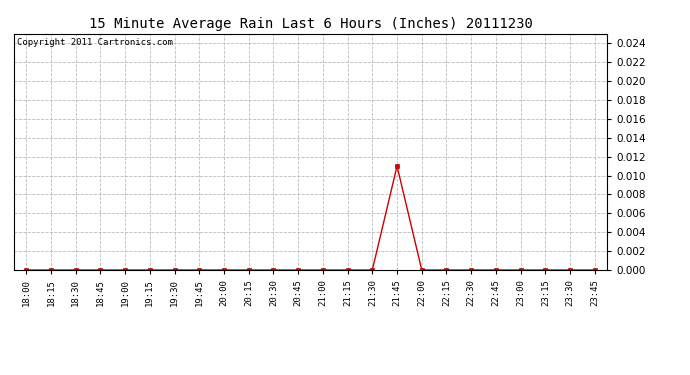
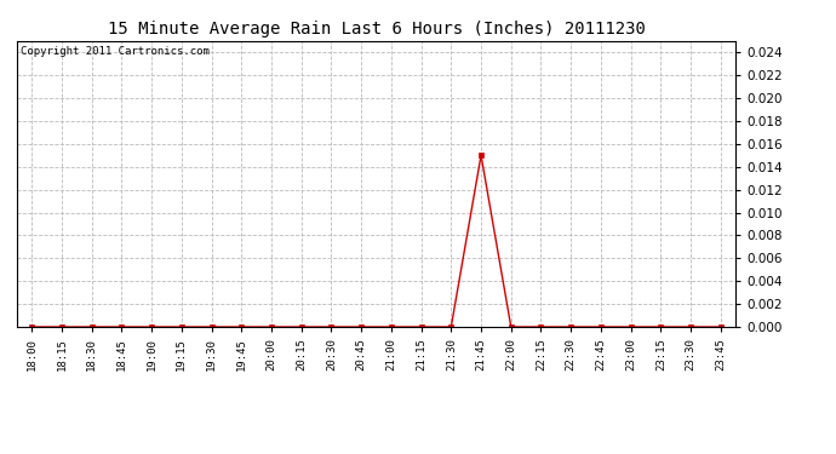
21:45: 0.011 -> 0.015
